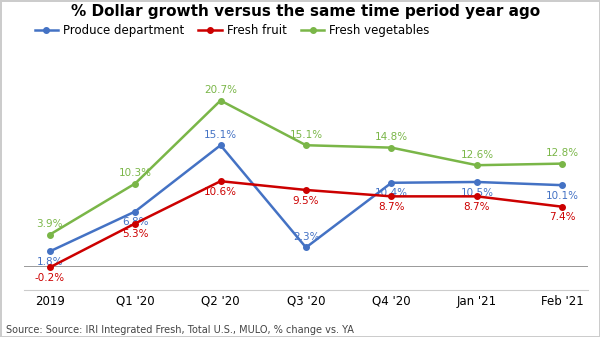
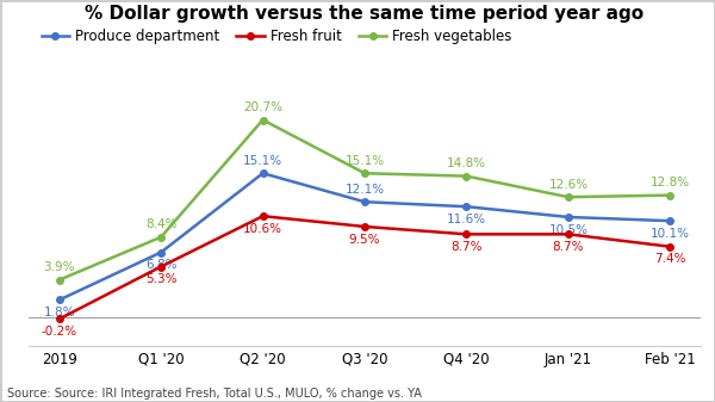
Fresh vegetables/Q1 '20: 10.3% -> 8.4%
Produce department/Q3 '20: 2.3% -> 12.1%
Produce department/Q4 '20: 10.4% -> 11.6%
